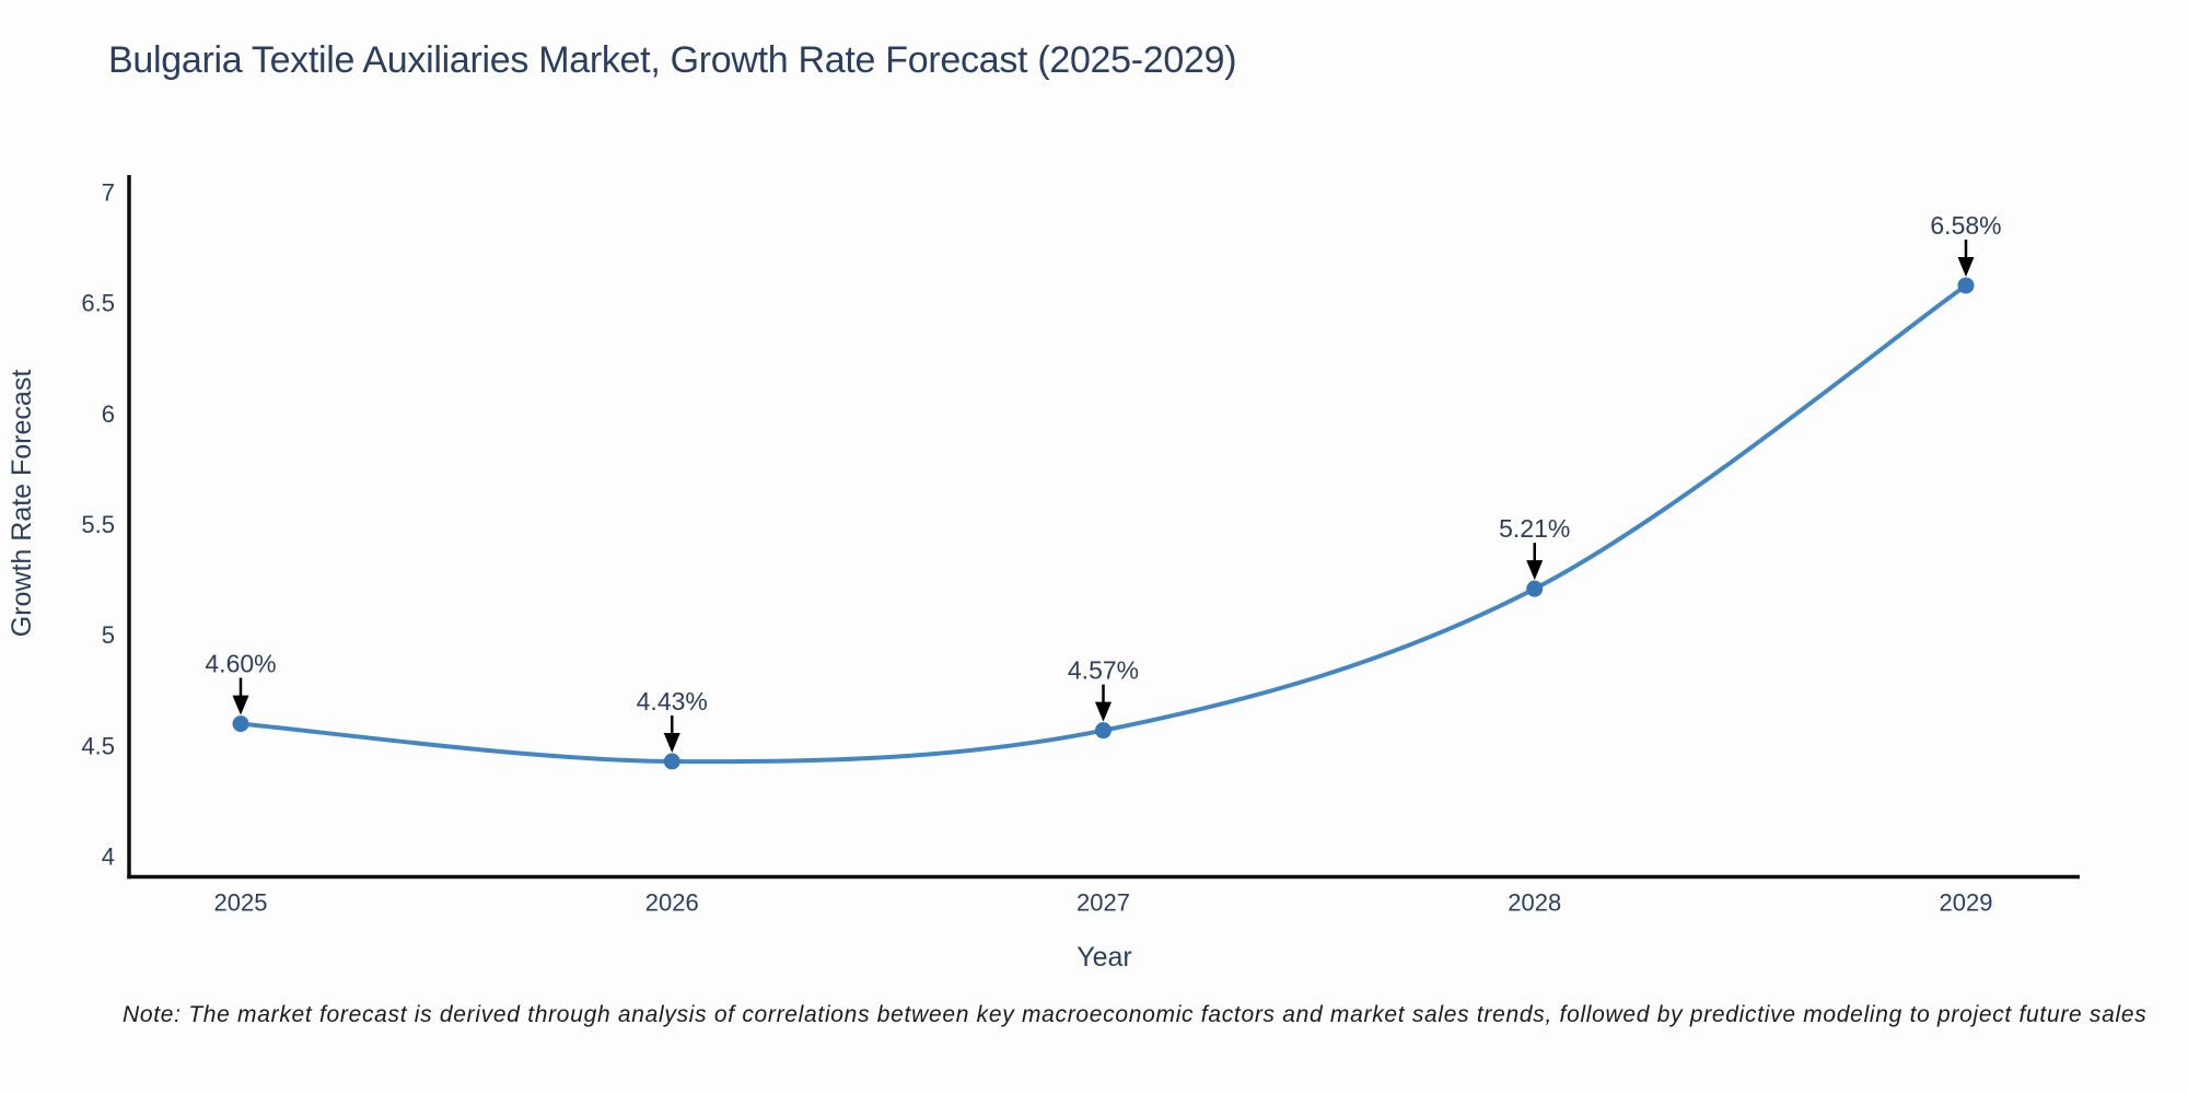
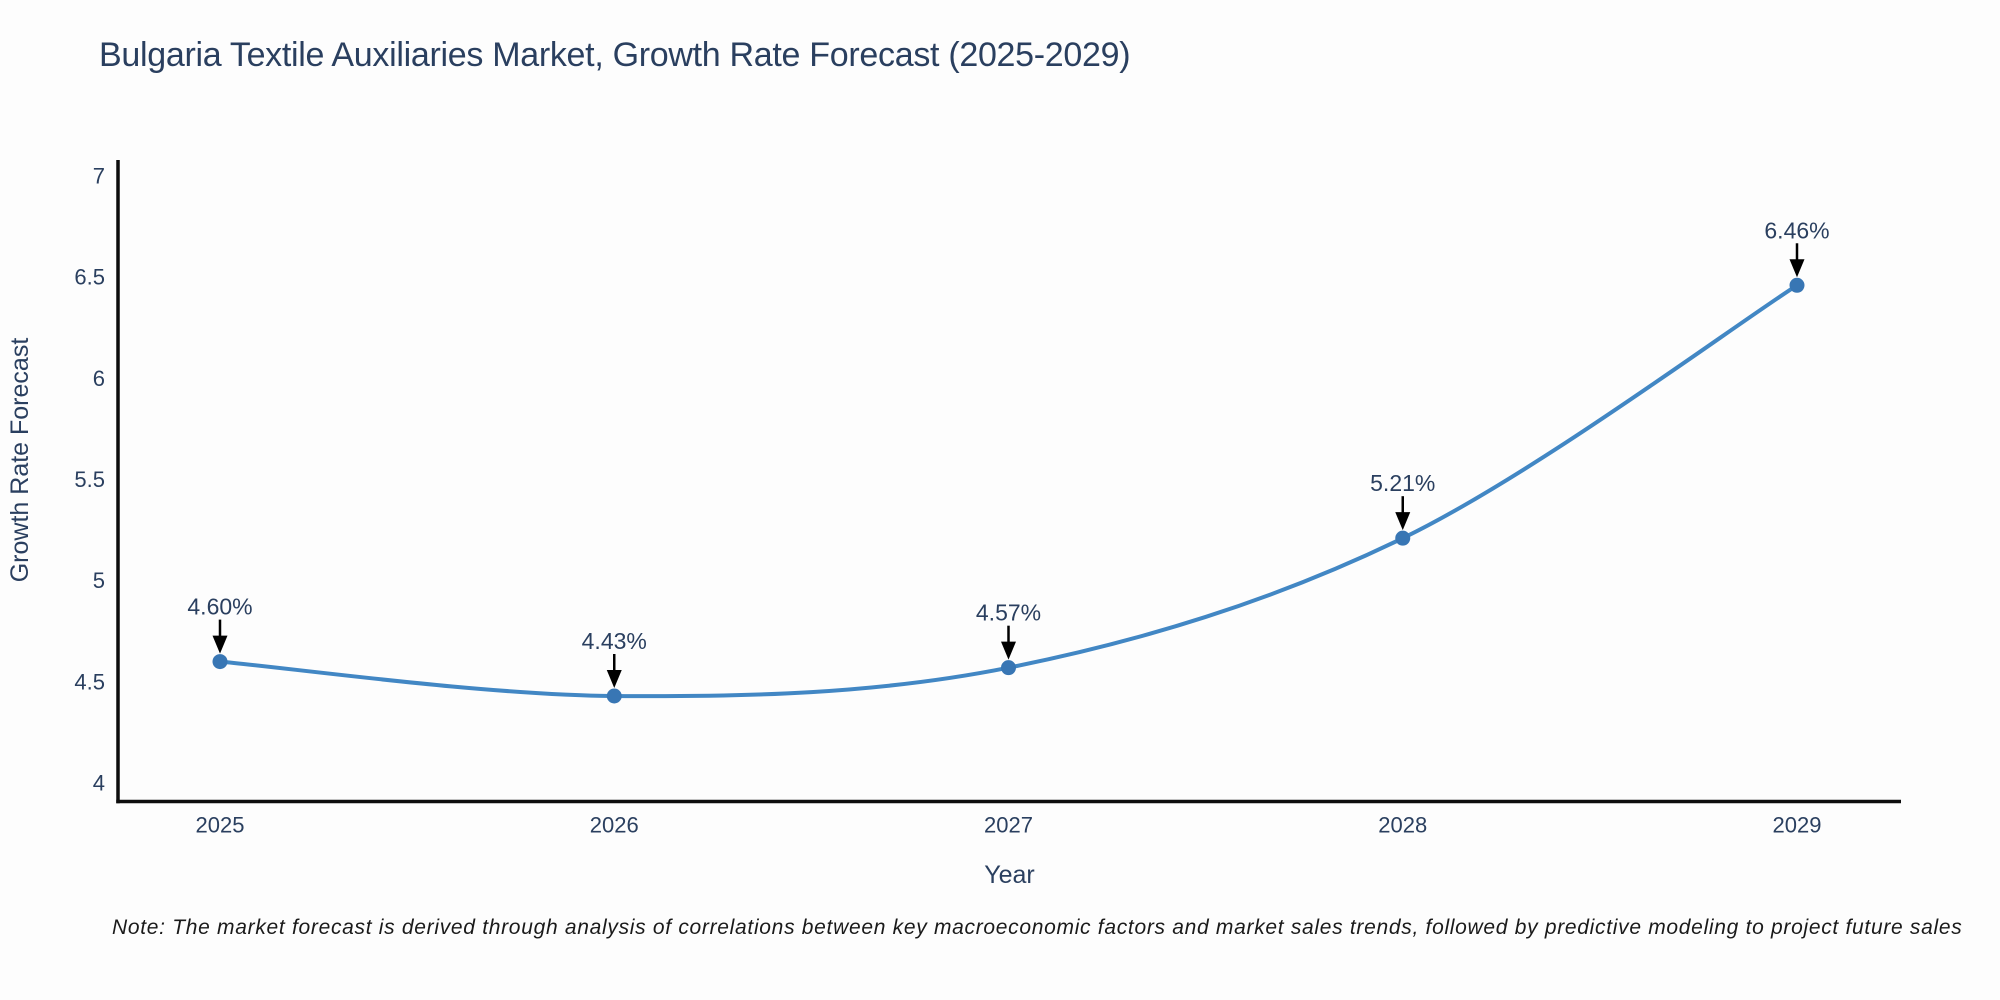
2029: 6.58% -> 6.46%
